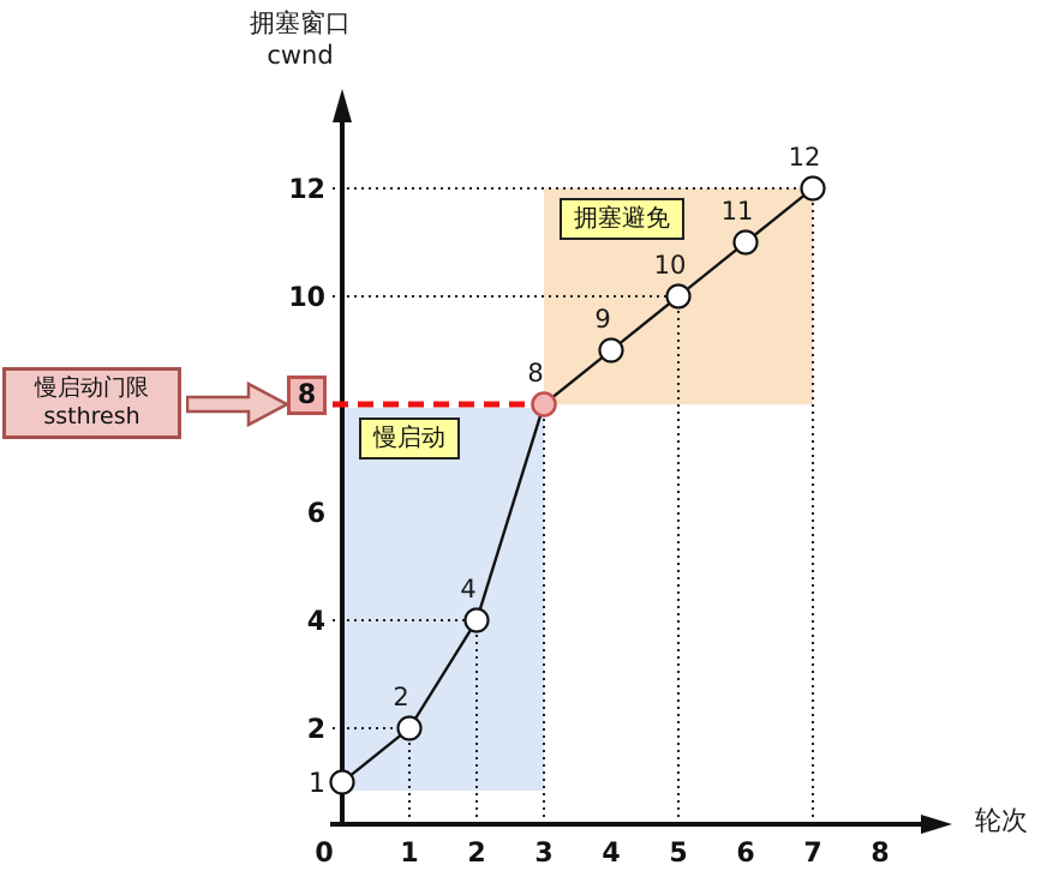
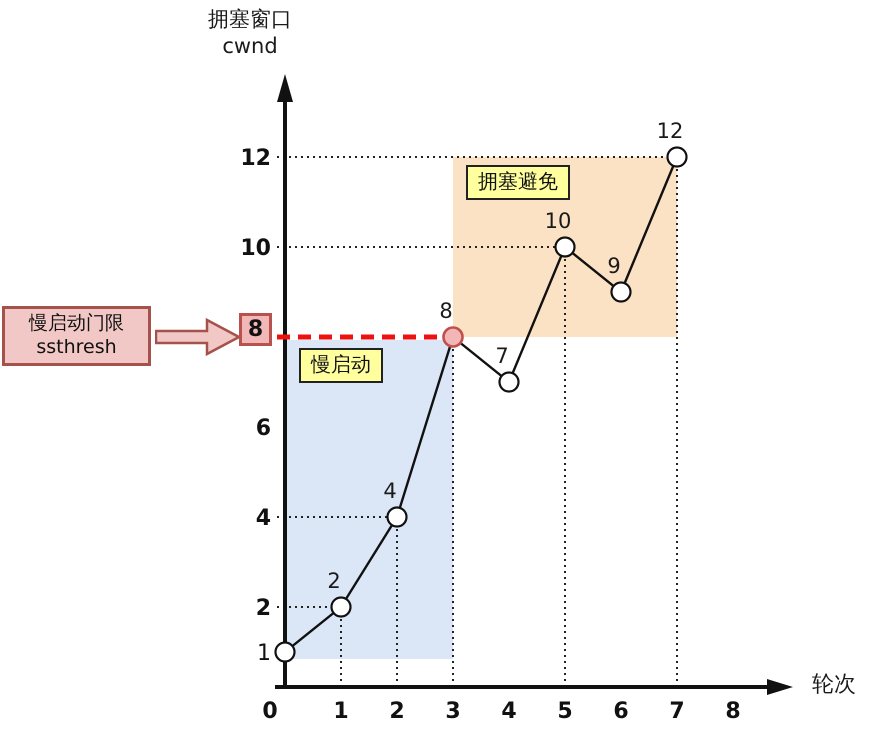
4: 9 -> 7
6: 11 -> 9
